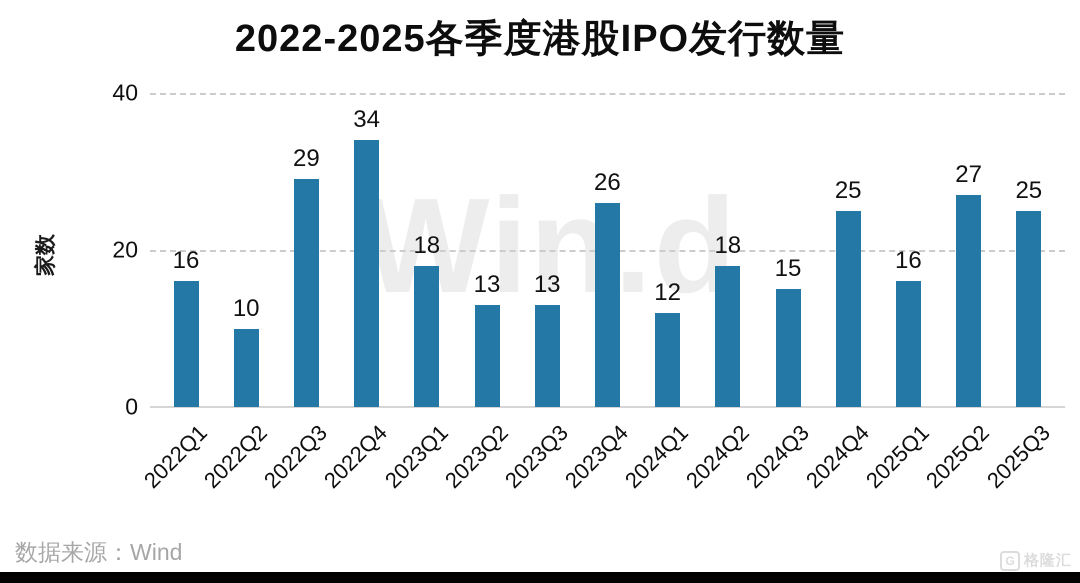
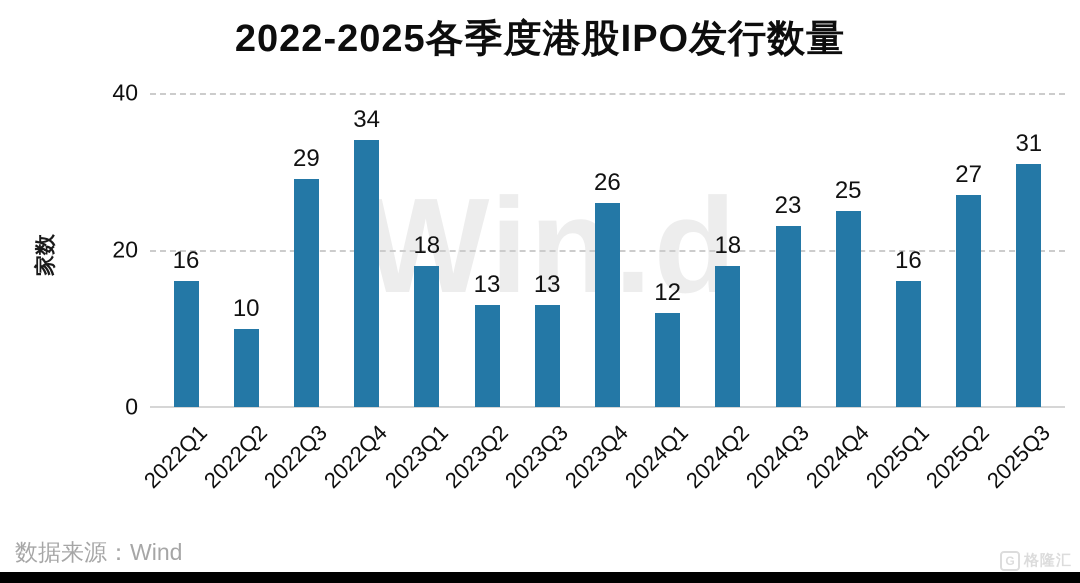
2024Q3: 15 -> 23
2025Q3: 25 -> 31
